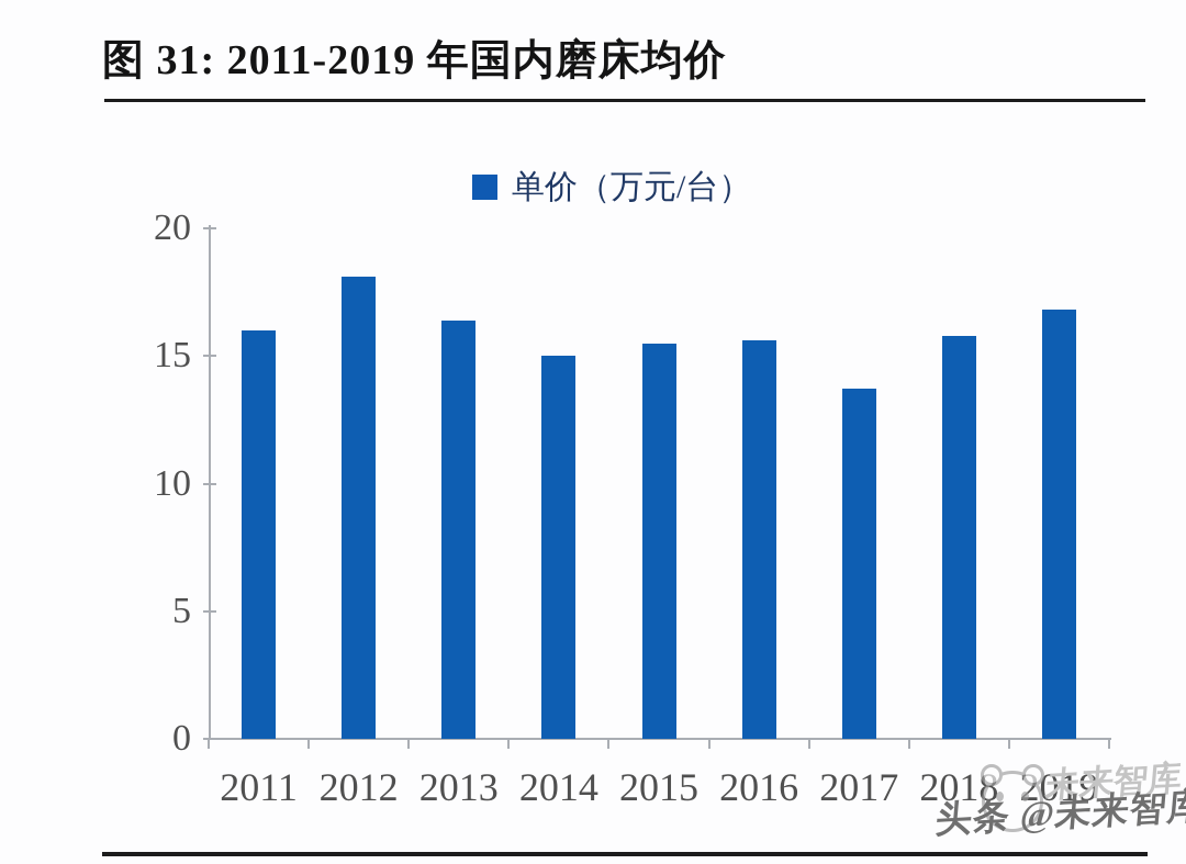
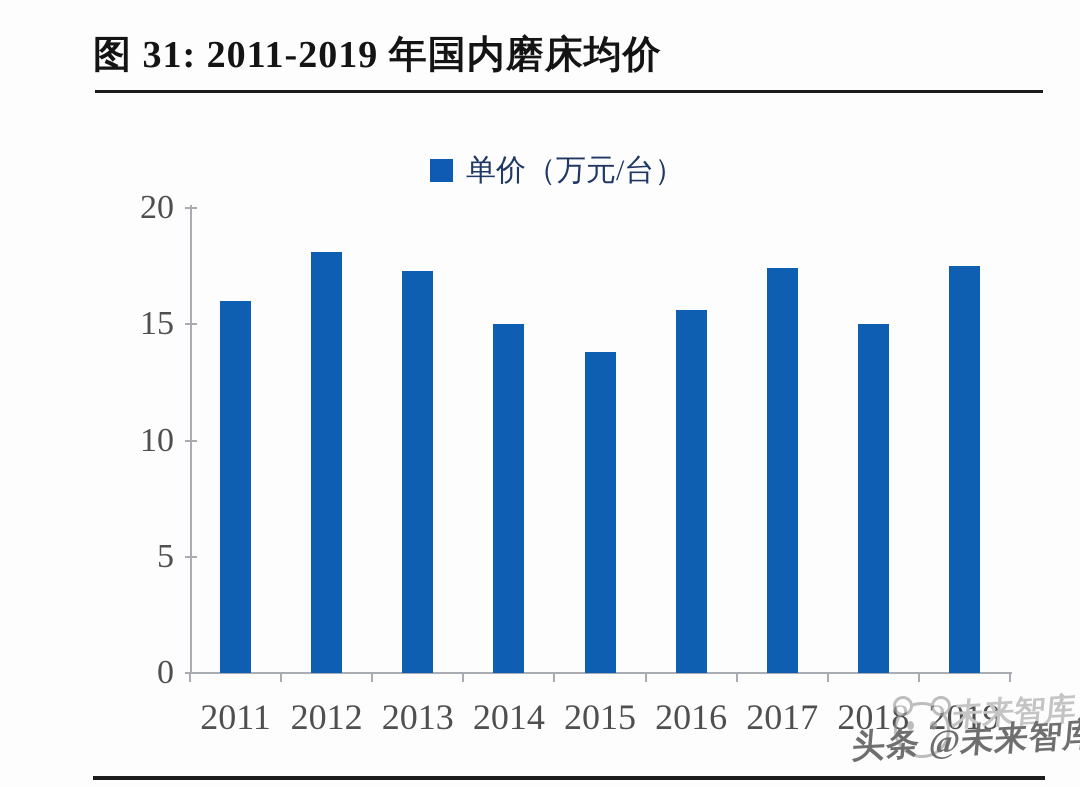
2013: 16.4 -> 17.3
2015: 15.5 -> 13.8
2017: 13.7 -> 17.4
2018: 15.8 -> 15.0
2019: 16.8 -> 17.5
